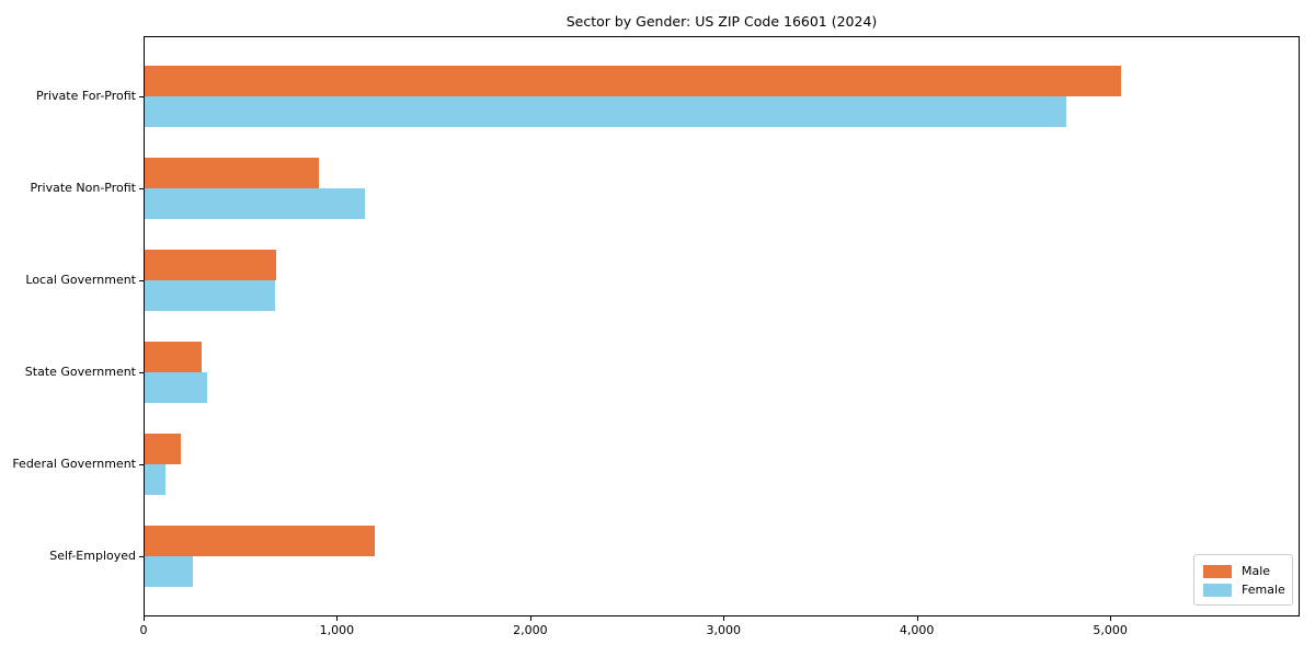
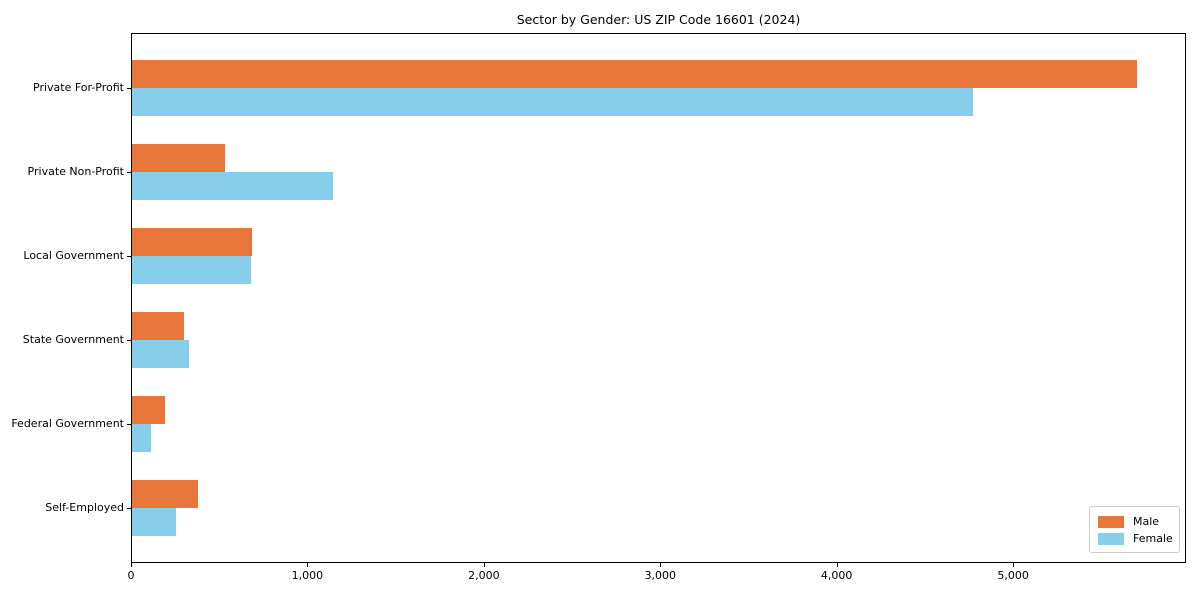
Male/Private For-Profit: 5050 -> 5700
Male/Private Non-Profit: 900 -> 530
Male/Self-Employed: 1190 -> 370
